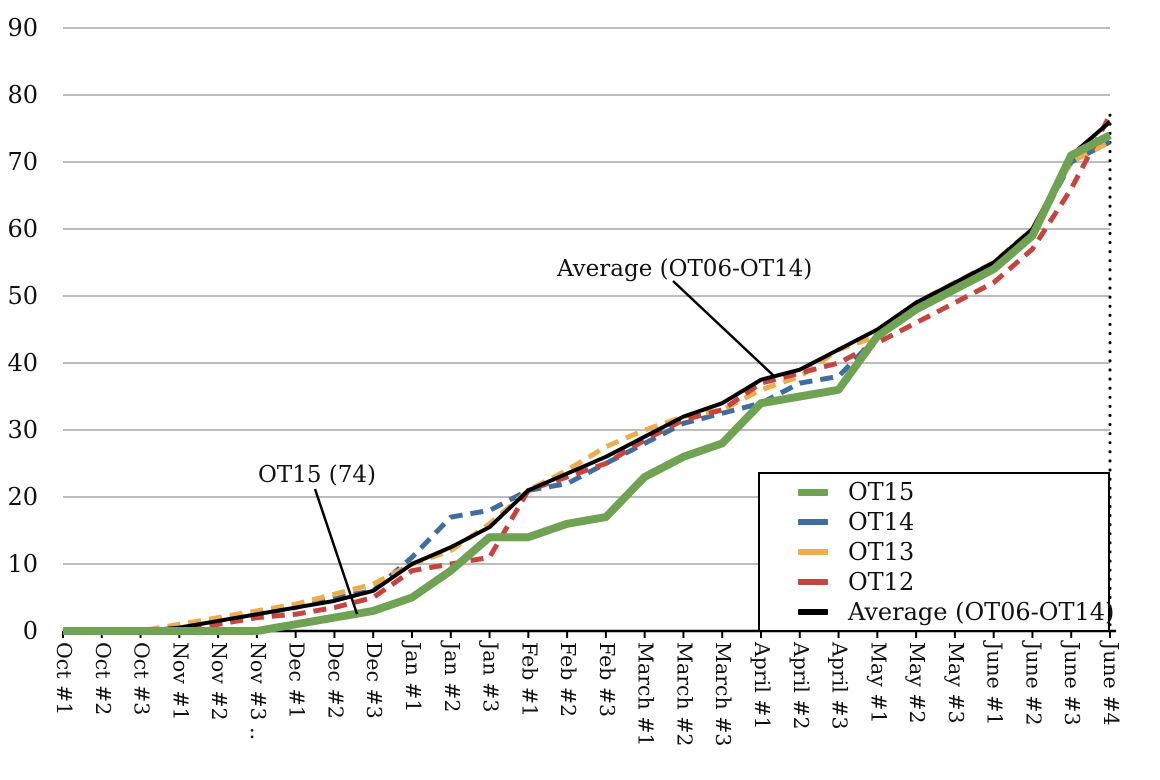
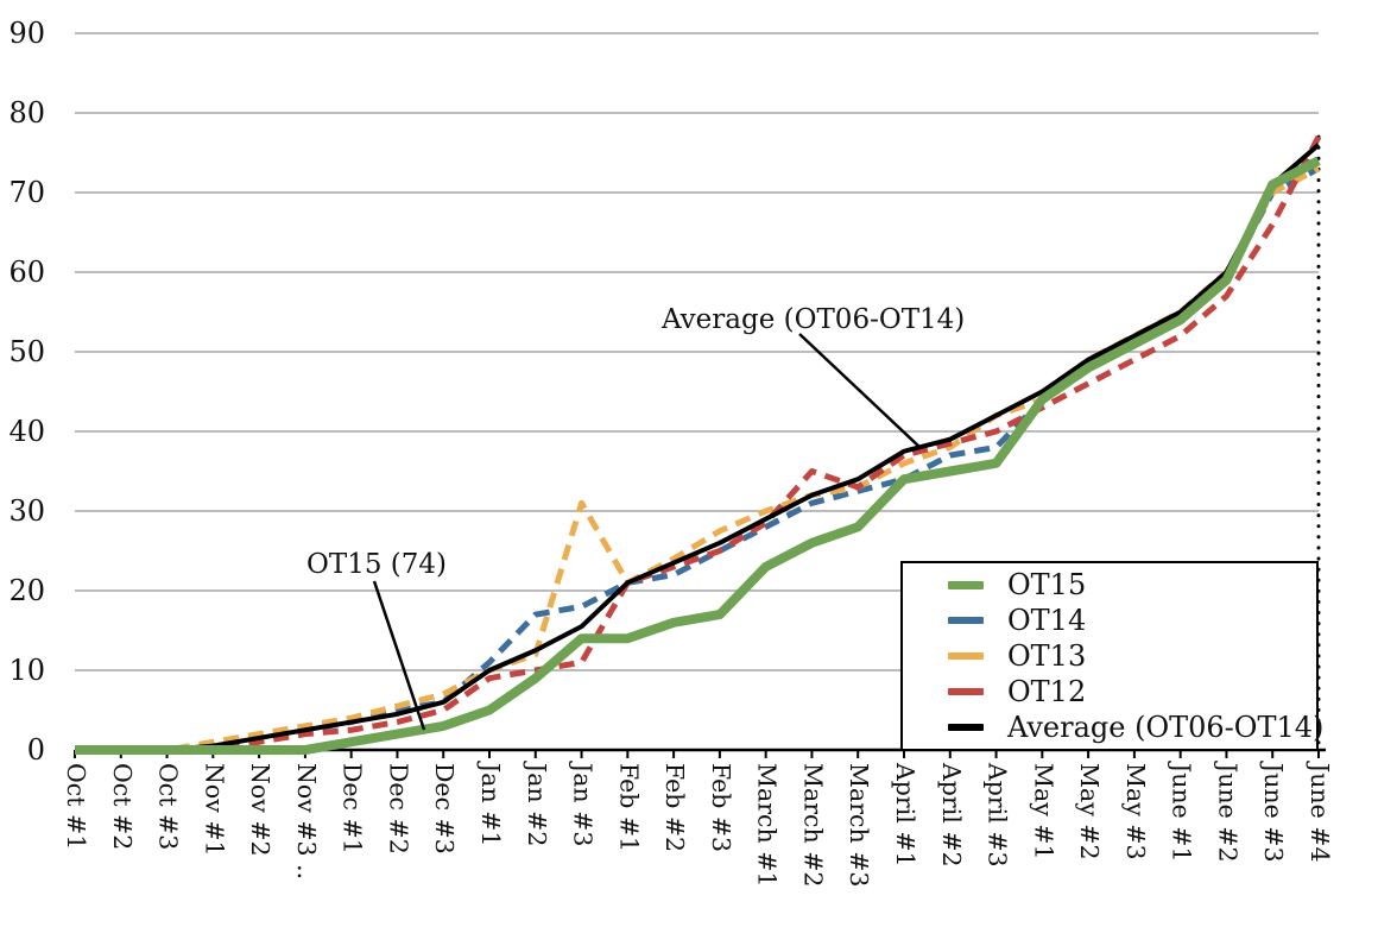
OT13/Jan #3: 16 -> 31
OT12/March #2: 32 -> 35
